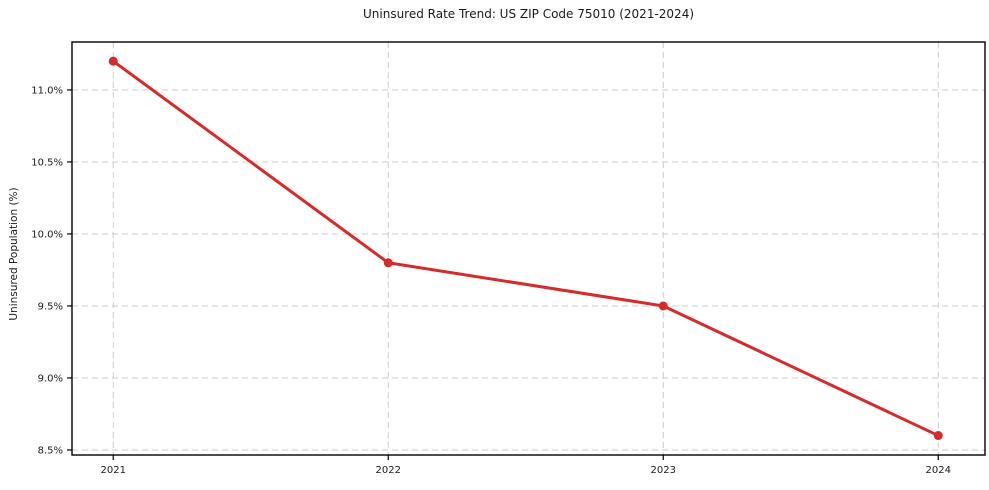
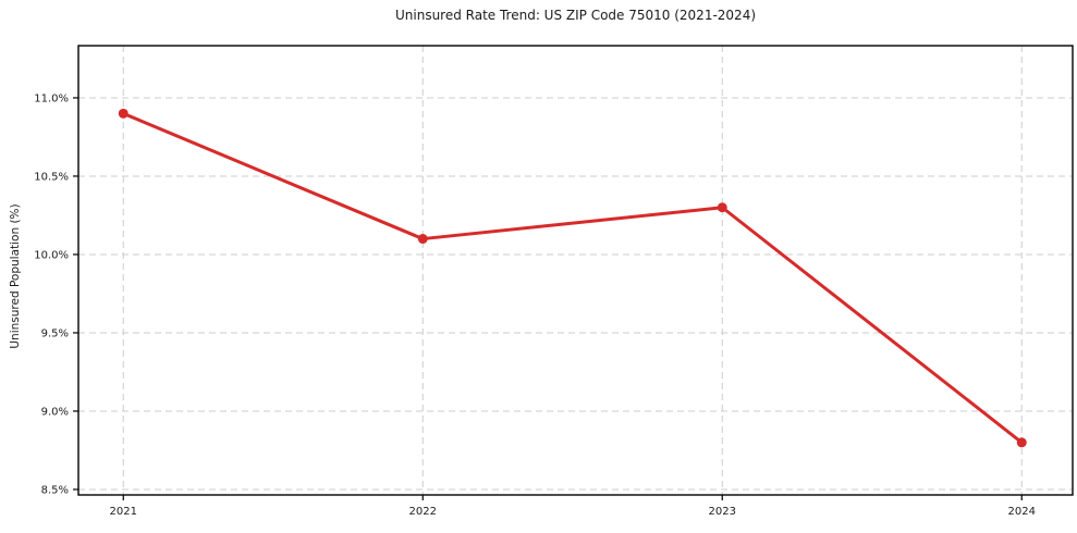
2021: 11.2% -> 10.9%
2022: 9.8% -> 10.1%
2023: 9.5% -> 10.3%
2024: 8.6% -> 8.8%
